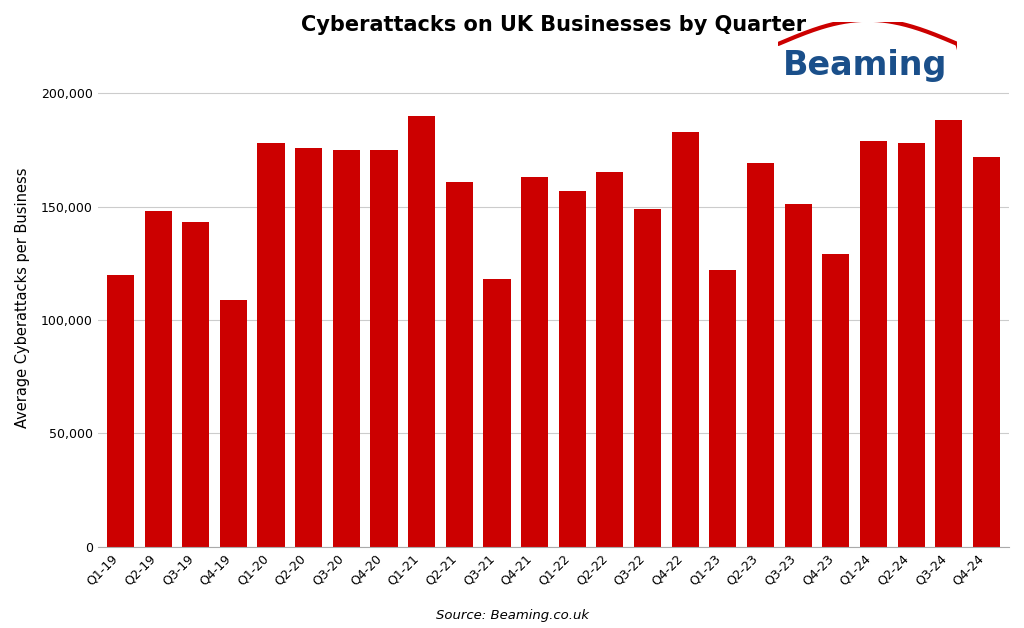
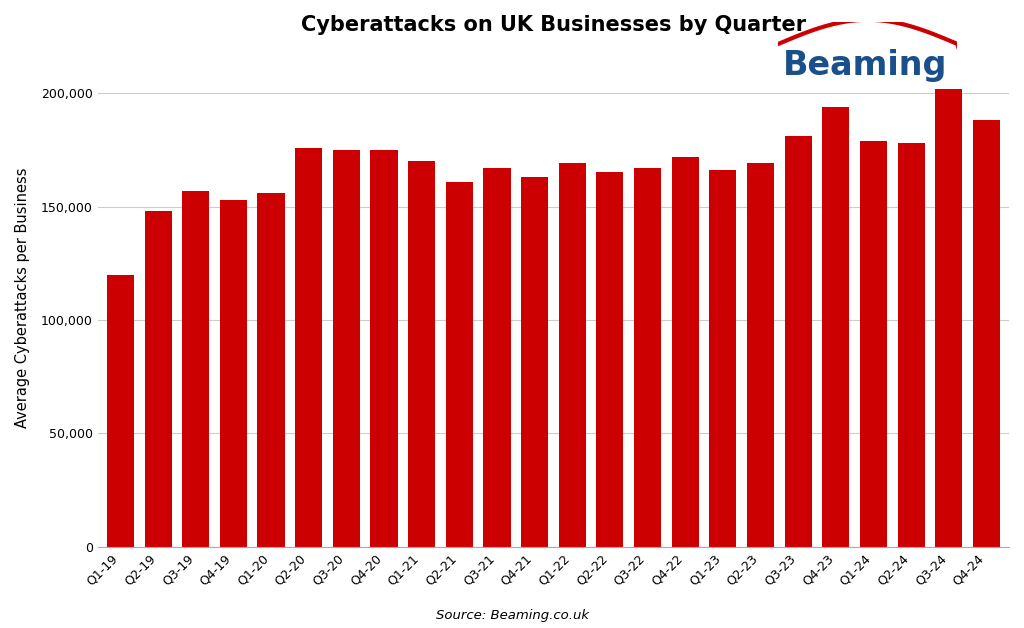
Cyberattacks on UK Businesses by Quarter/Q3-19: 143,000 -> 157,000
Cyberattacks on UK Businesses by Quarter/Q4-19: 109,000 -> 153,000
Cyberattacks on UK Businesses by Quarter/Q1-20: 178,000 -> 156,000
Cyberattacks on UK Businesses by Quarter/Q1-21: 190,000 -> 170,000
Cyberattacks on UK Businesses by Quarter/Q3-21: 118,000 -> 167,000
Cyberattacks on UK Businesses by Quarter/Q1-22: 157,000 -> 169,000
Cyberattacks on UK Businesses by Quarter/Q3-22: 149,000 -> 167,000
Cyberattacks on UK Businesses by Quarter/Q4-22: 183,000 -> 172,000
Cyberattacks on UK Businesses by Quarter/Q1-23: 122,000 -> 166,000
Cyberattacks on UK Businesses by Quarter/Q3-23: 151,000 -> 181,000
Cyberattacks on UK Businesses by Quarter/Q4-23: 129,000 -> 194,000
Cyberattacks on UK Businesses by Quarter/Q3-24: 188,000 -> 202,000
Cyberattacks on UK Businesses by Quarter/Q4-24: 172,000 -> 188,000
